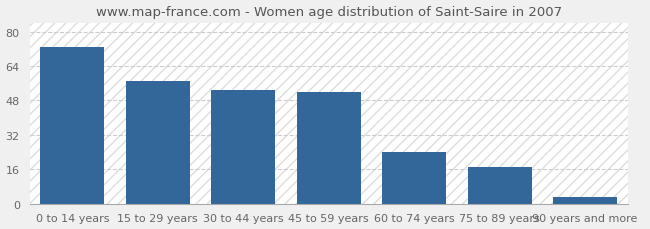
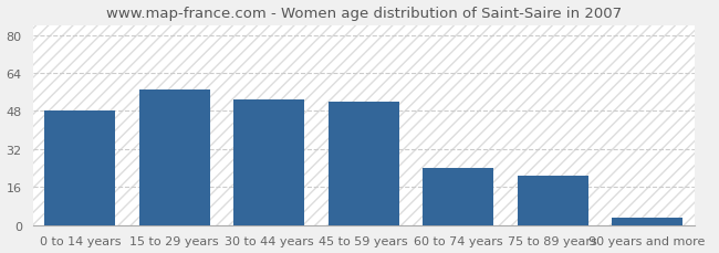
0 to 14 years: 73 -> 48
75 to 89 years: 17 -> 21
